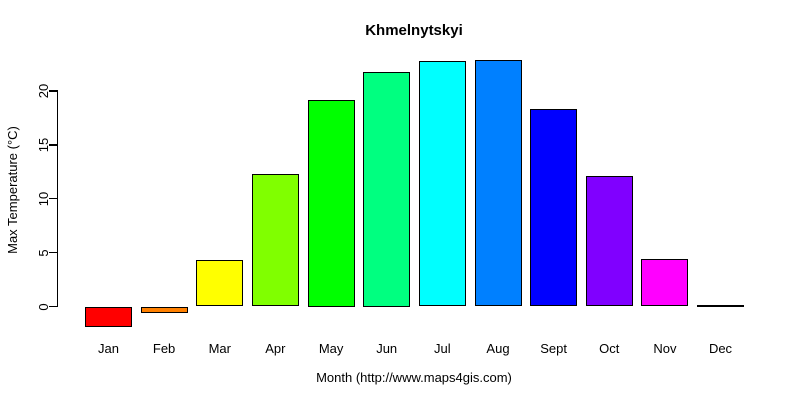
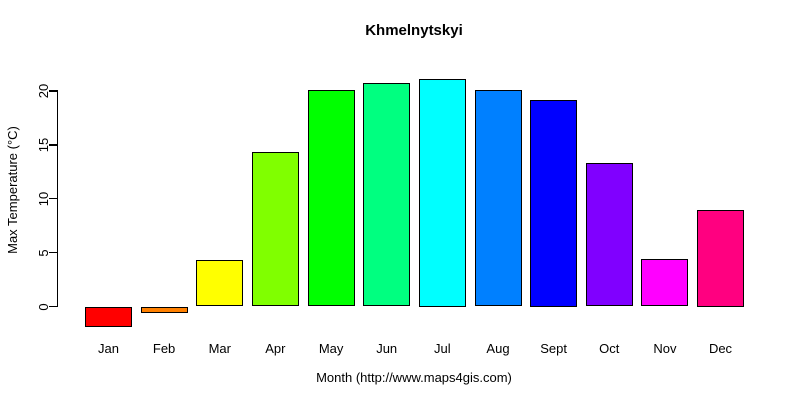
Apr: 12.3 -> 14.3
May: 19.2 -> 20.1
Jun: 21.8 -> 20.7
Jul: 22.8 -> 21.1
Aug: 22.9 -> 20.1
Sept: 18.3 -> 19.2
Oct: 12.1 -> 13.3
Dec: 0.1 -> 9.0
